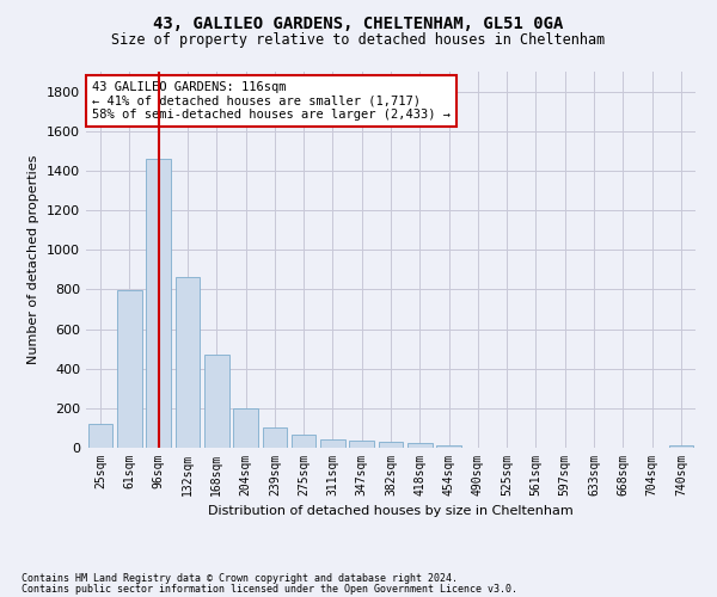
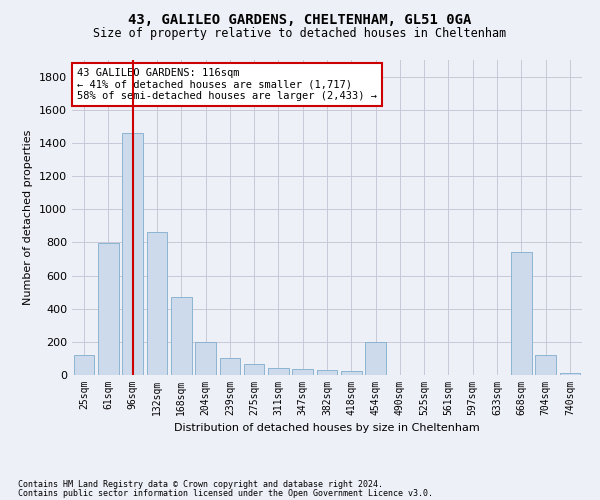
454sqm: 10 -> 200
668sqm: 0 -> 740
704sqm: 0 -> 120
